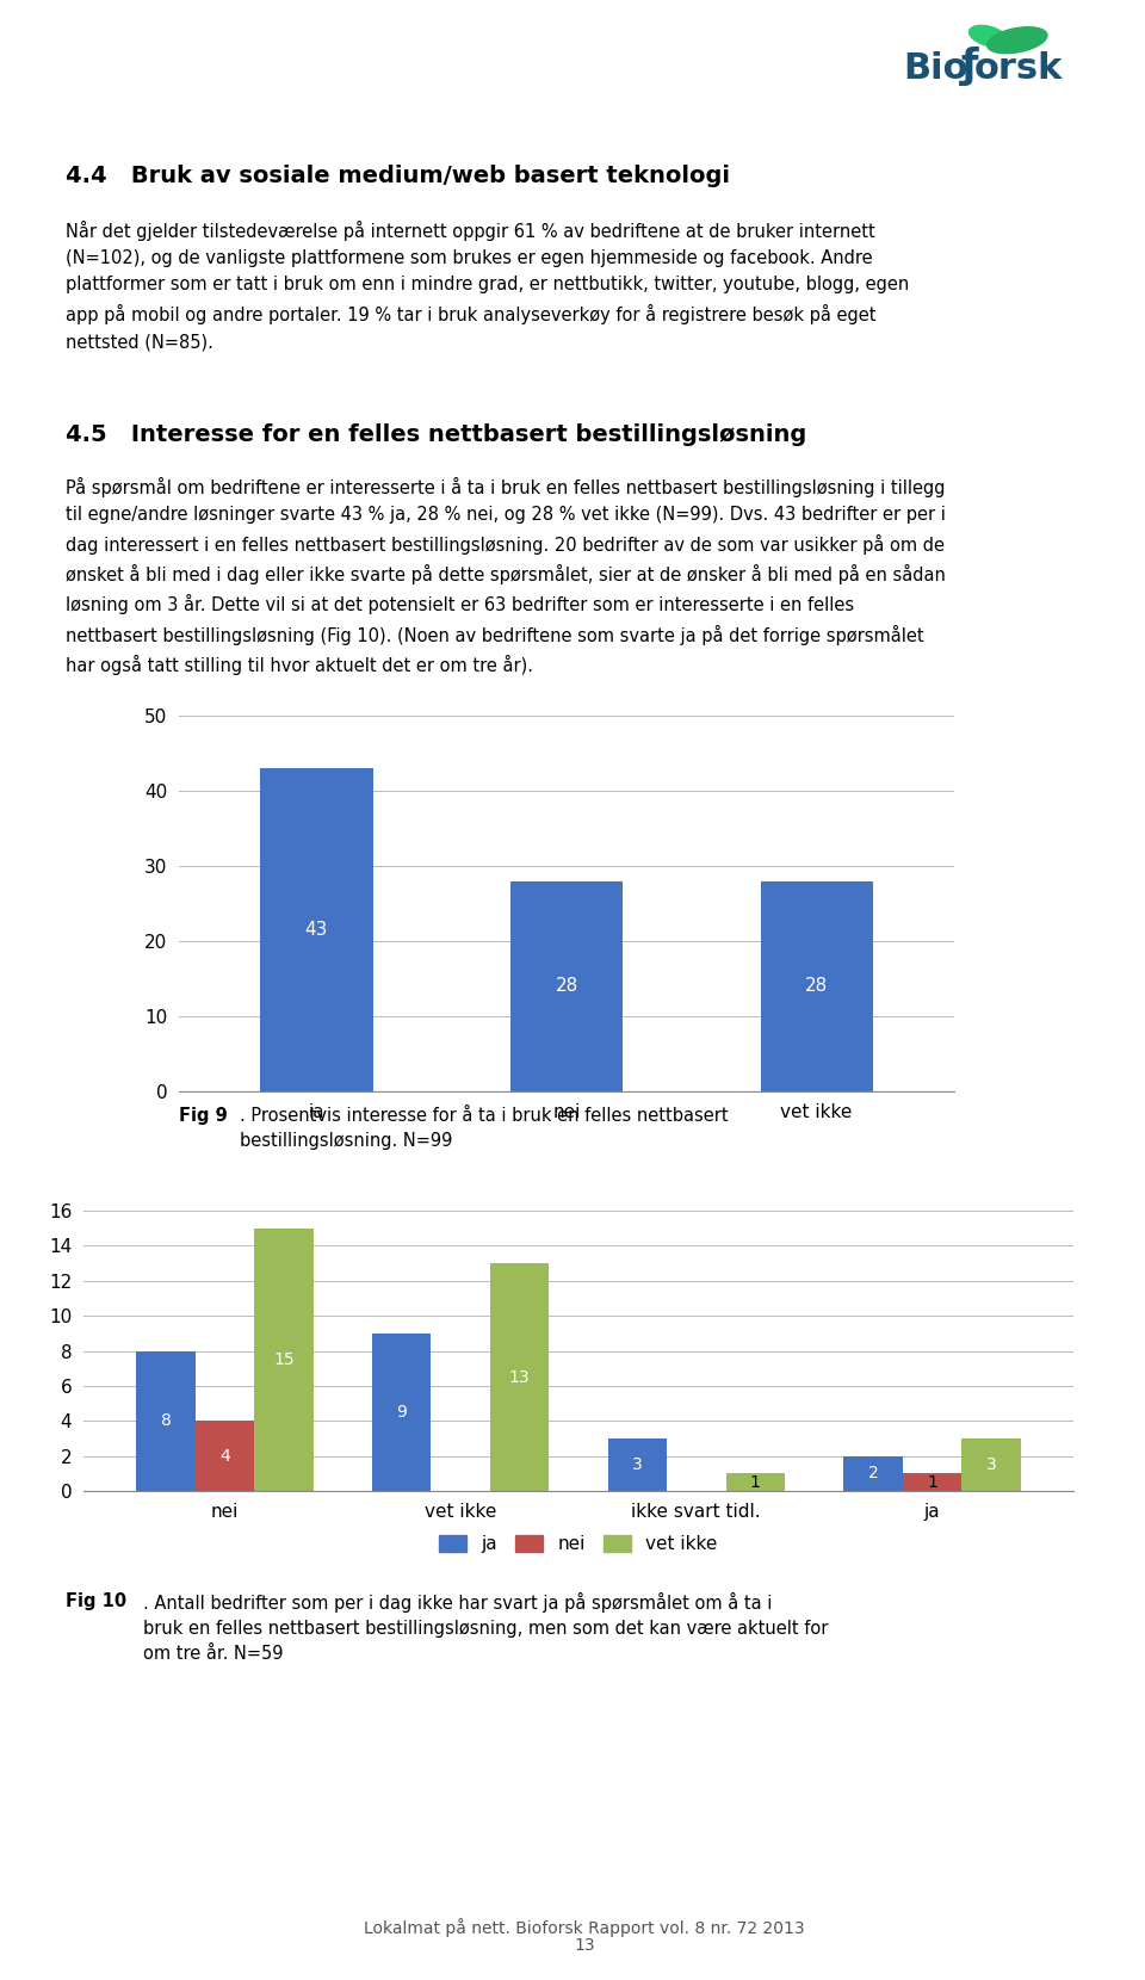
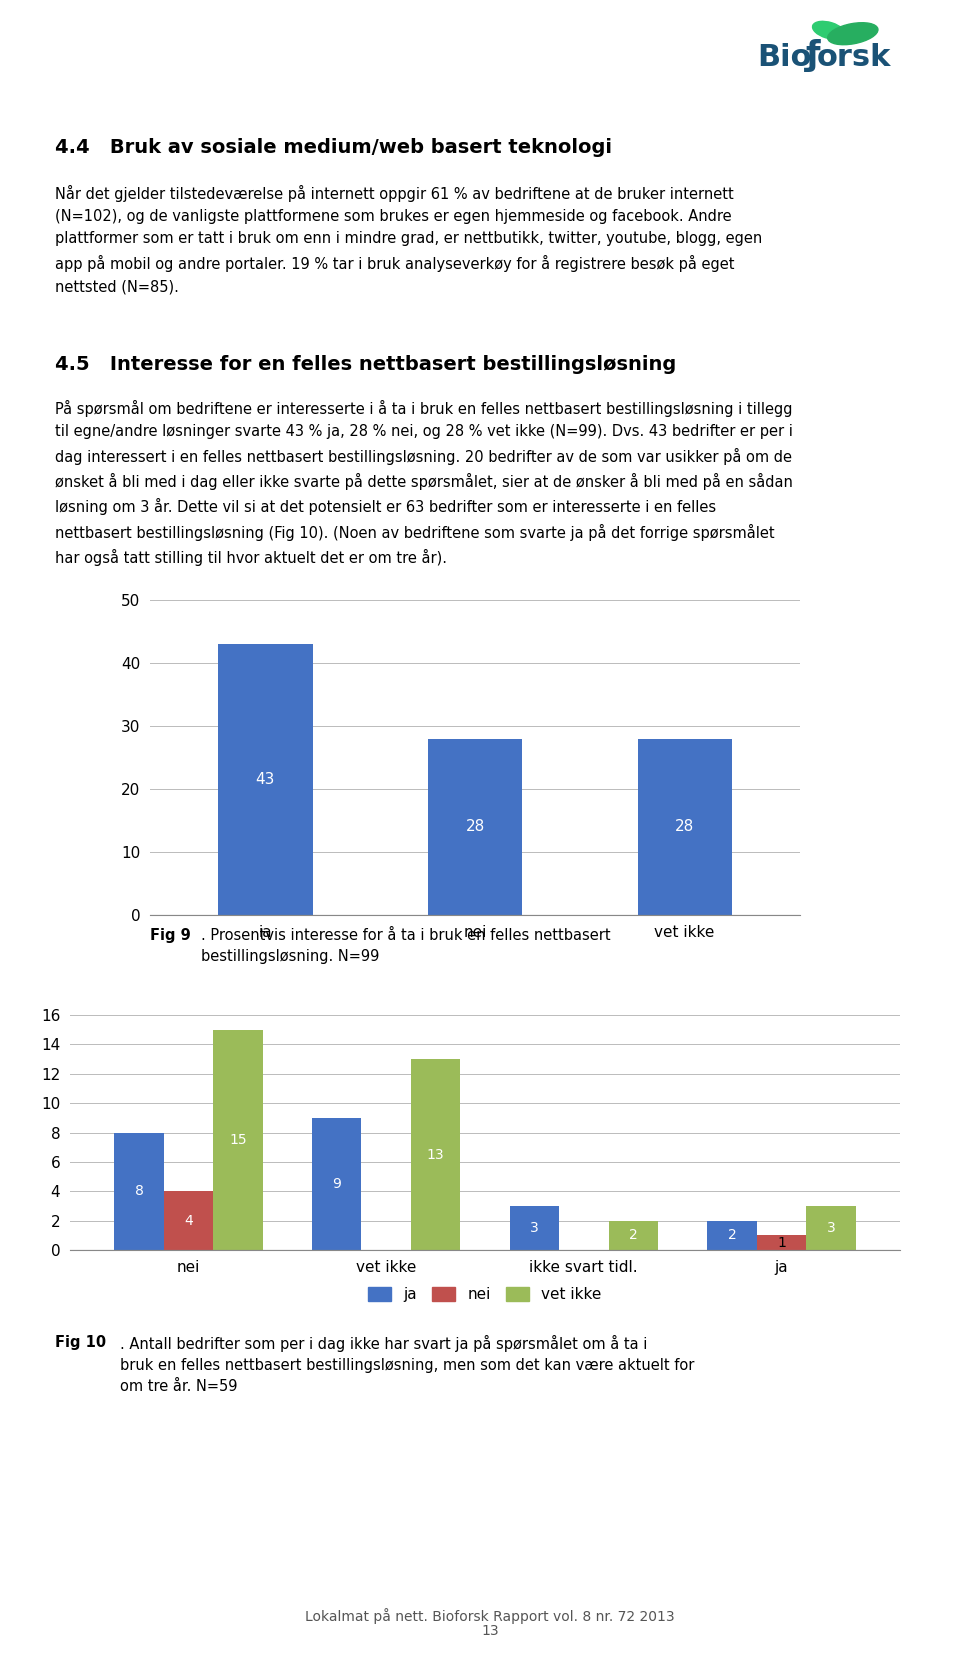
vet ikke/ikke svart tidl.: 1 -> 2
